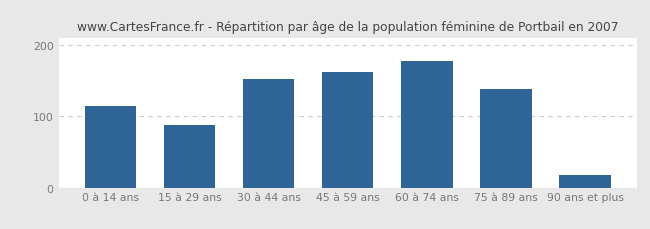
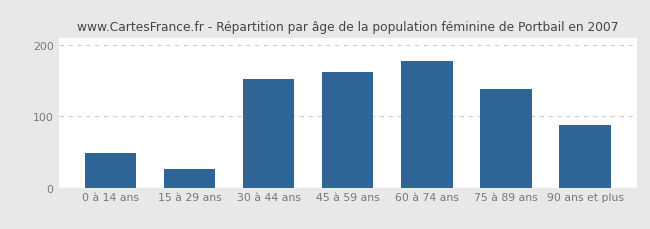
0 à 14 ans: 115 -> 48
15 à 29 ans: 88 -> 26
90 ans et plus: 18 -> 88
